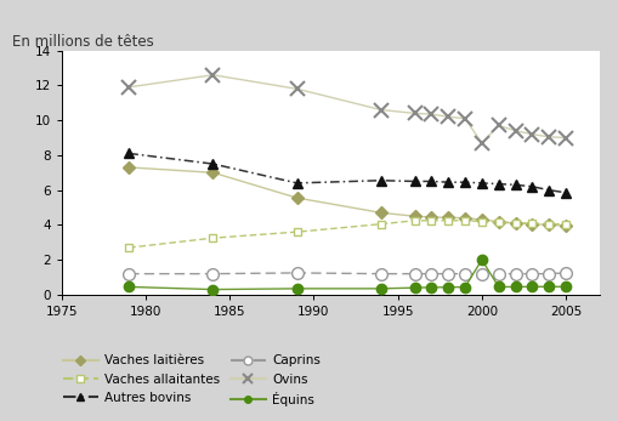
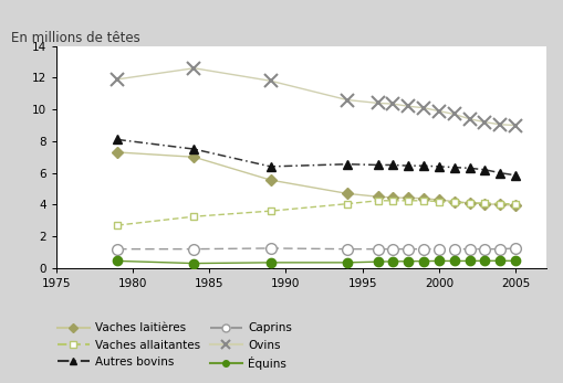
Ovins/2000: 8.7 -> 9.9
Équins/2000: 2.0 -> 0.5
